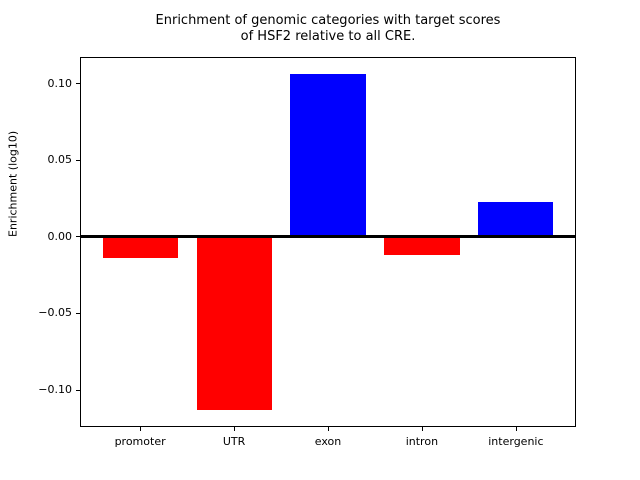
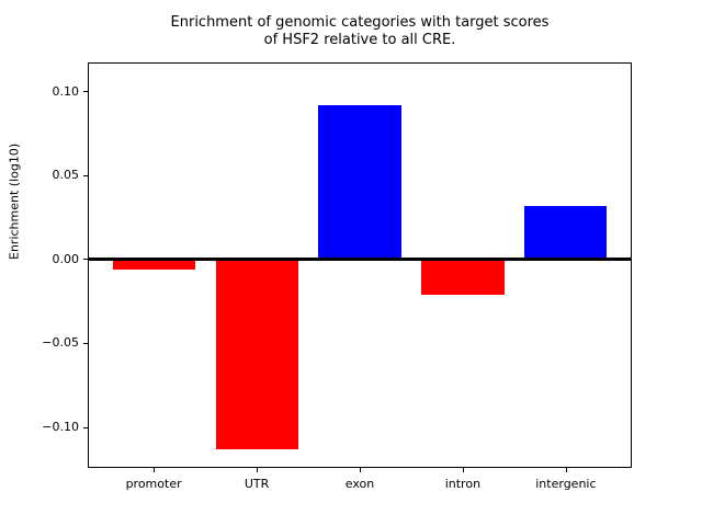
promoter: -0.014 -> -0.006
exon: 0.106 -> 0.092
intron: -0.012 -> -0.021
intergenic: 0.023 -> 0.032
